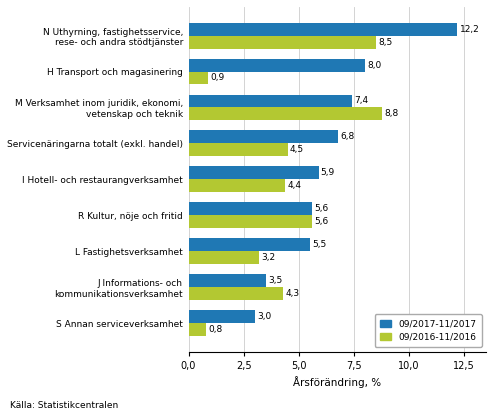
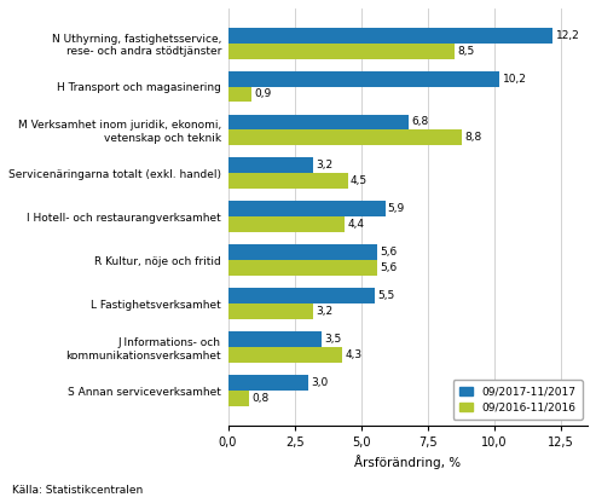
09/2017-11/2017/H Transport och magasinering: 8,0 -> 10,2
09/2017-11/2017/M Verksamhet inom juridik, ekonomi, vetenskap och teknik: 7,4 -> 6,8
09/2017-11/2017/Servicenäringarna totalt (exkl. handel): 6,8 -> 3,2
